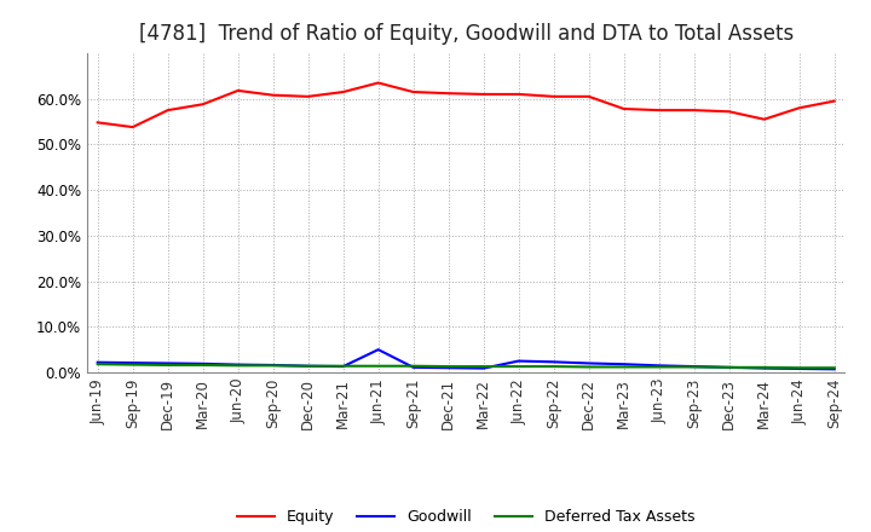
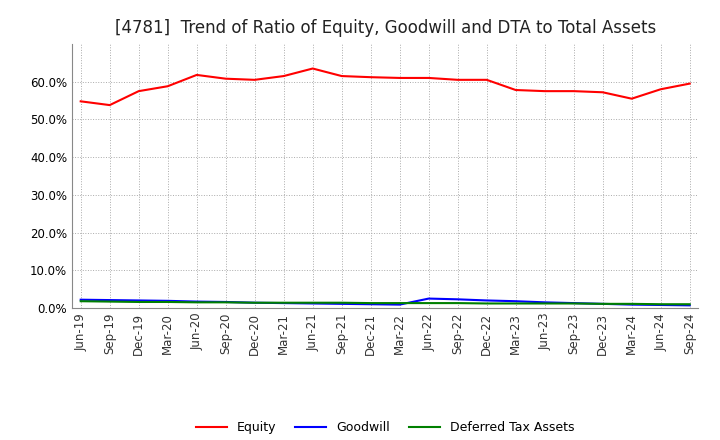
Goodwill/Jun-21: 5.0% -> 1.2%
